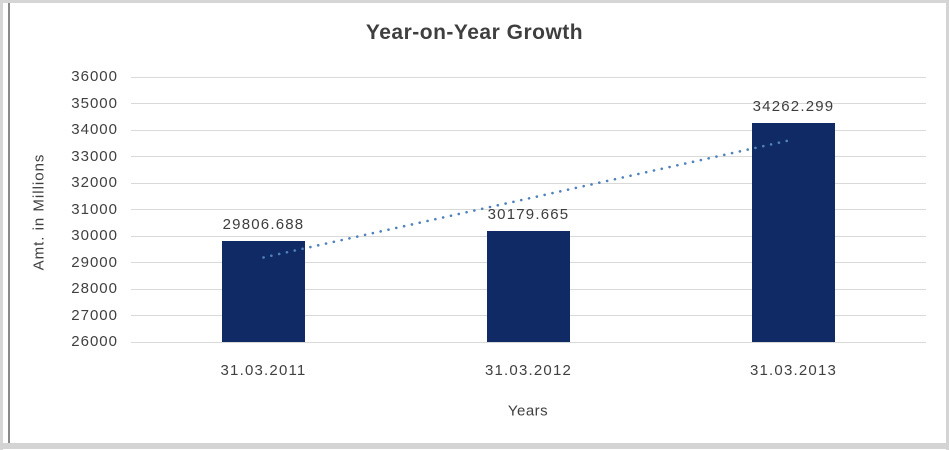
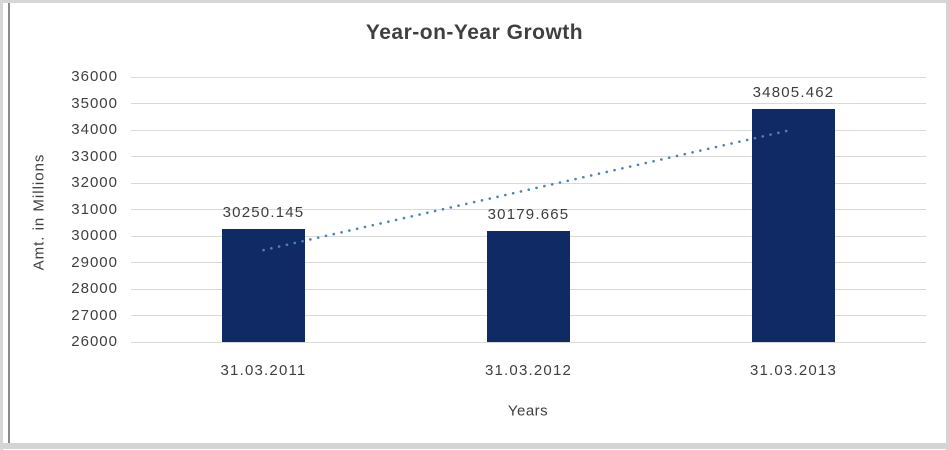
31.03.2011: 29806.688 -> 30250.145
31.03.2013: 34262.299 -> 34805.462
